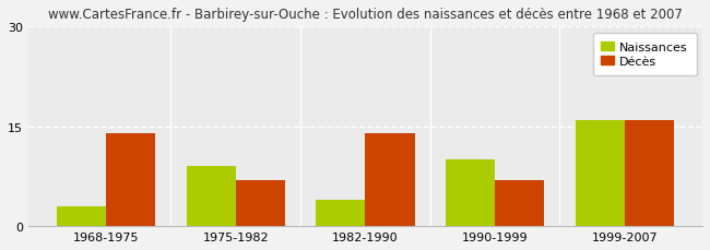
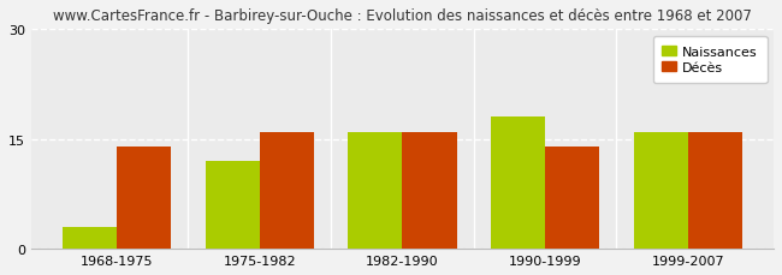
Naissances/1975-1982: 9 -> 12
Décès/1975-1982: 7 -> 16
Naissances/1982-1990: 4 -> 16
Décès/1982-1990: 14 -> 16
Naissances/1990-1999: 10 -> 18
Décès/1990-1999: 7 -> 14
